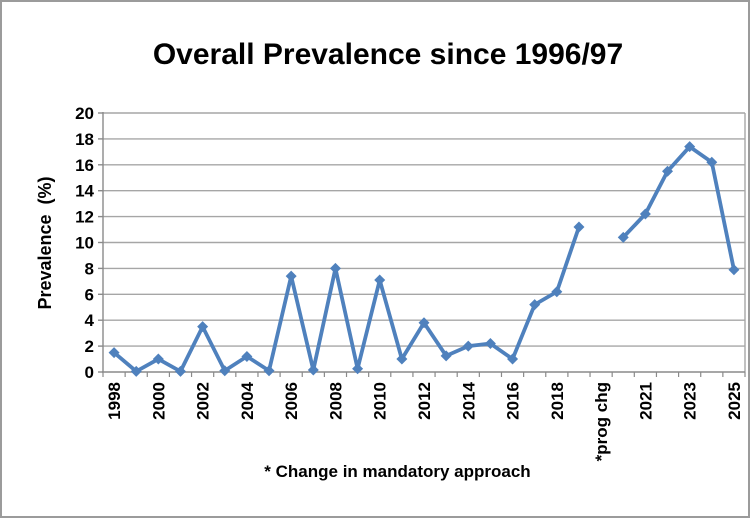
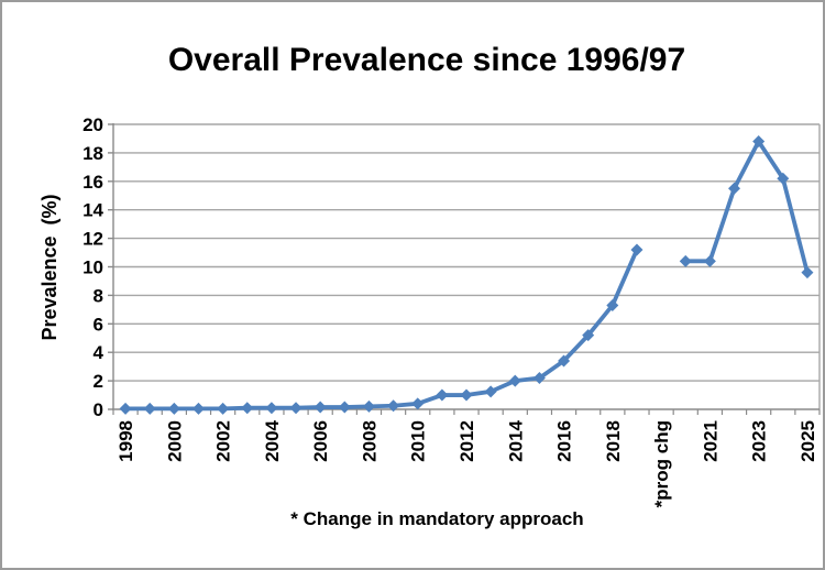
1998: 1.5 -> 0.1
2000: 1.0 -> 0.1
2002: 3.5 -> 0.1
2004: 1.2 -> 0.1
2006: 7.4 -> 0.1
2008: 8.0 -> 0.2
2010: 7.1 -> 0.4
2012: 3.8 -> 1.0
2016: 1.0 -> 3.4
2018: 6.2 -> 7.3
2021: 12.2 -> 10.4
2023: 17.4 -> 18.8
2025: 7.9 -> 9.6
